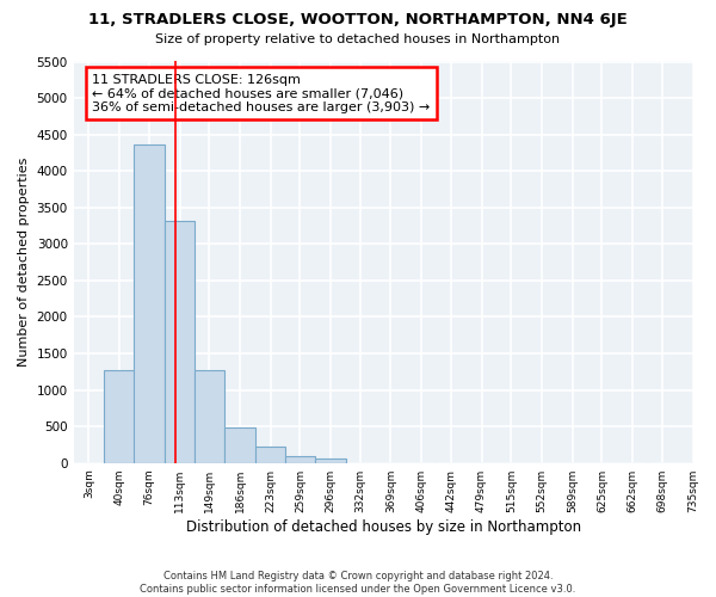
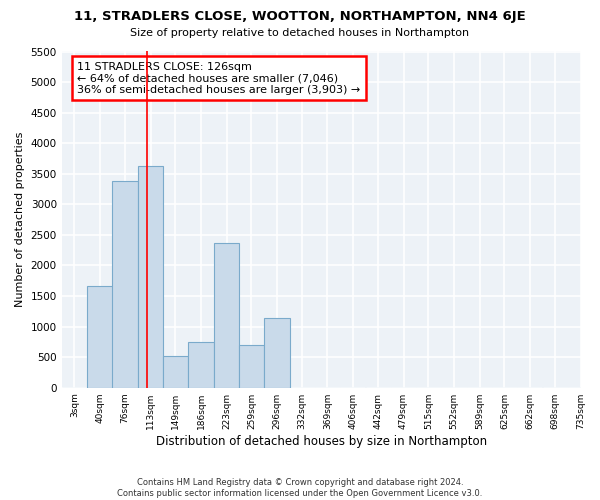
40sqm: 1270 -> 1660
76sqm: 4360 -> 3380
113sqm: 3310 -> 3620
149sqm: 1270 -> 520
186sqm: 480 -> 740
223sqm: 230 -> 2360
259sqm: 100 -> 700
296sqm: 60 -> 1140
